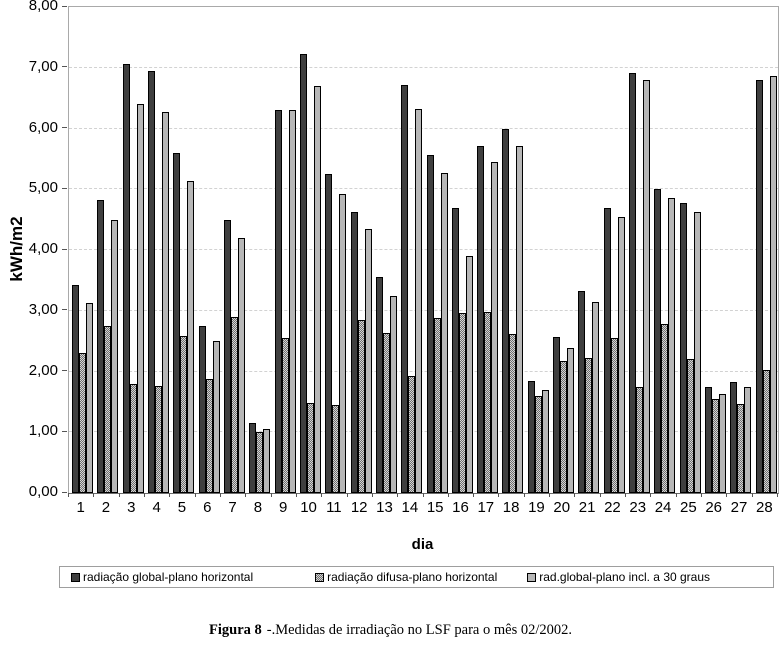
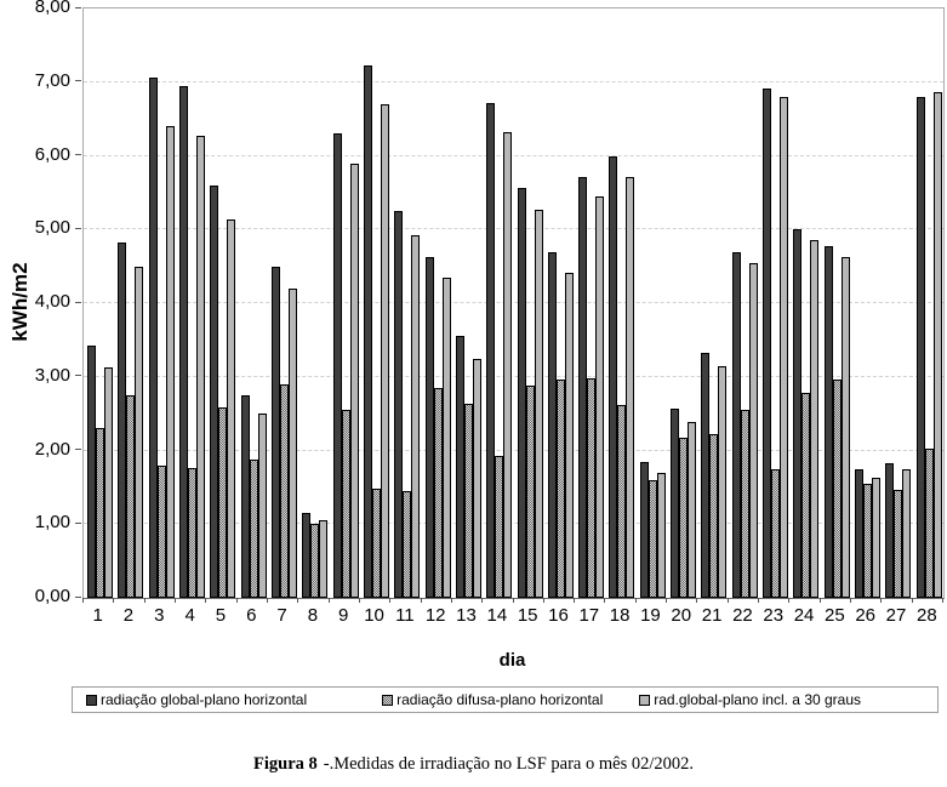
rad.global-plano incl. a 30 graus/9: 6,3 -> 5,9
rad.global-plano incl. a 30 graus/16: 3,9 -> 4,4
radiação difusa-plano horizontal/25: 2,2 -> 3,0
